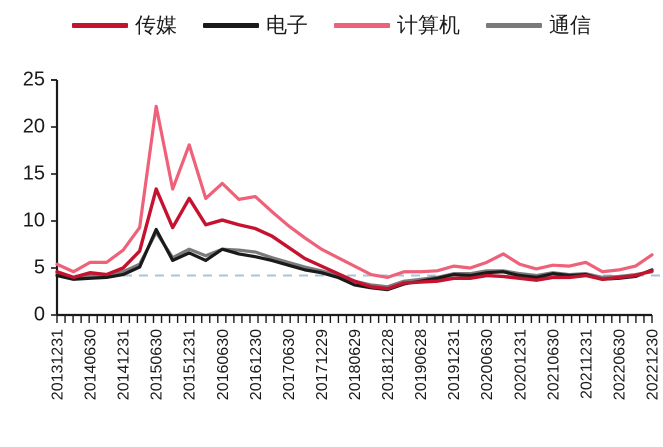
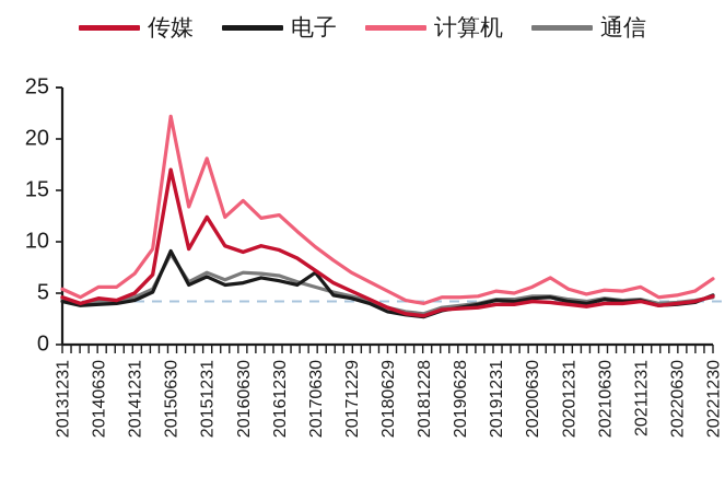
传媒/20150630: 13 -> 17
传媒/20160630: 10 -> 9
电子/20160630: 7 -> 6
电子/20170630: 5 -> 7
